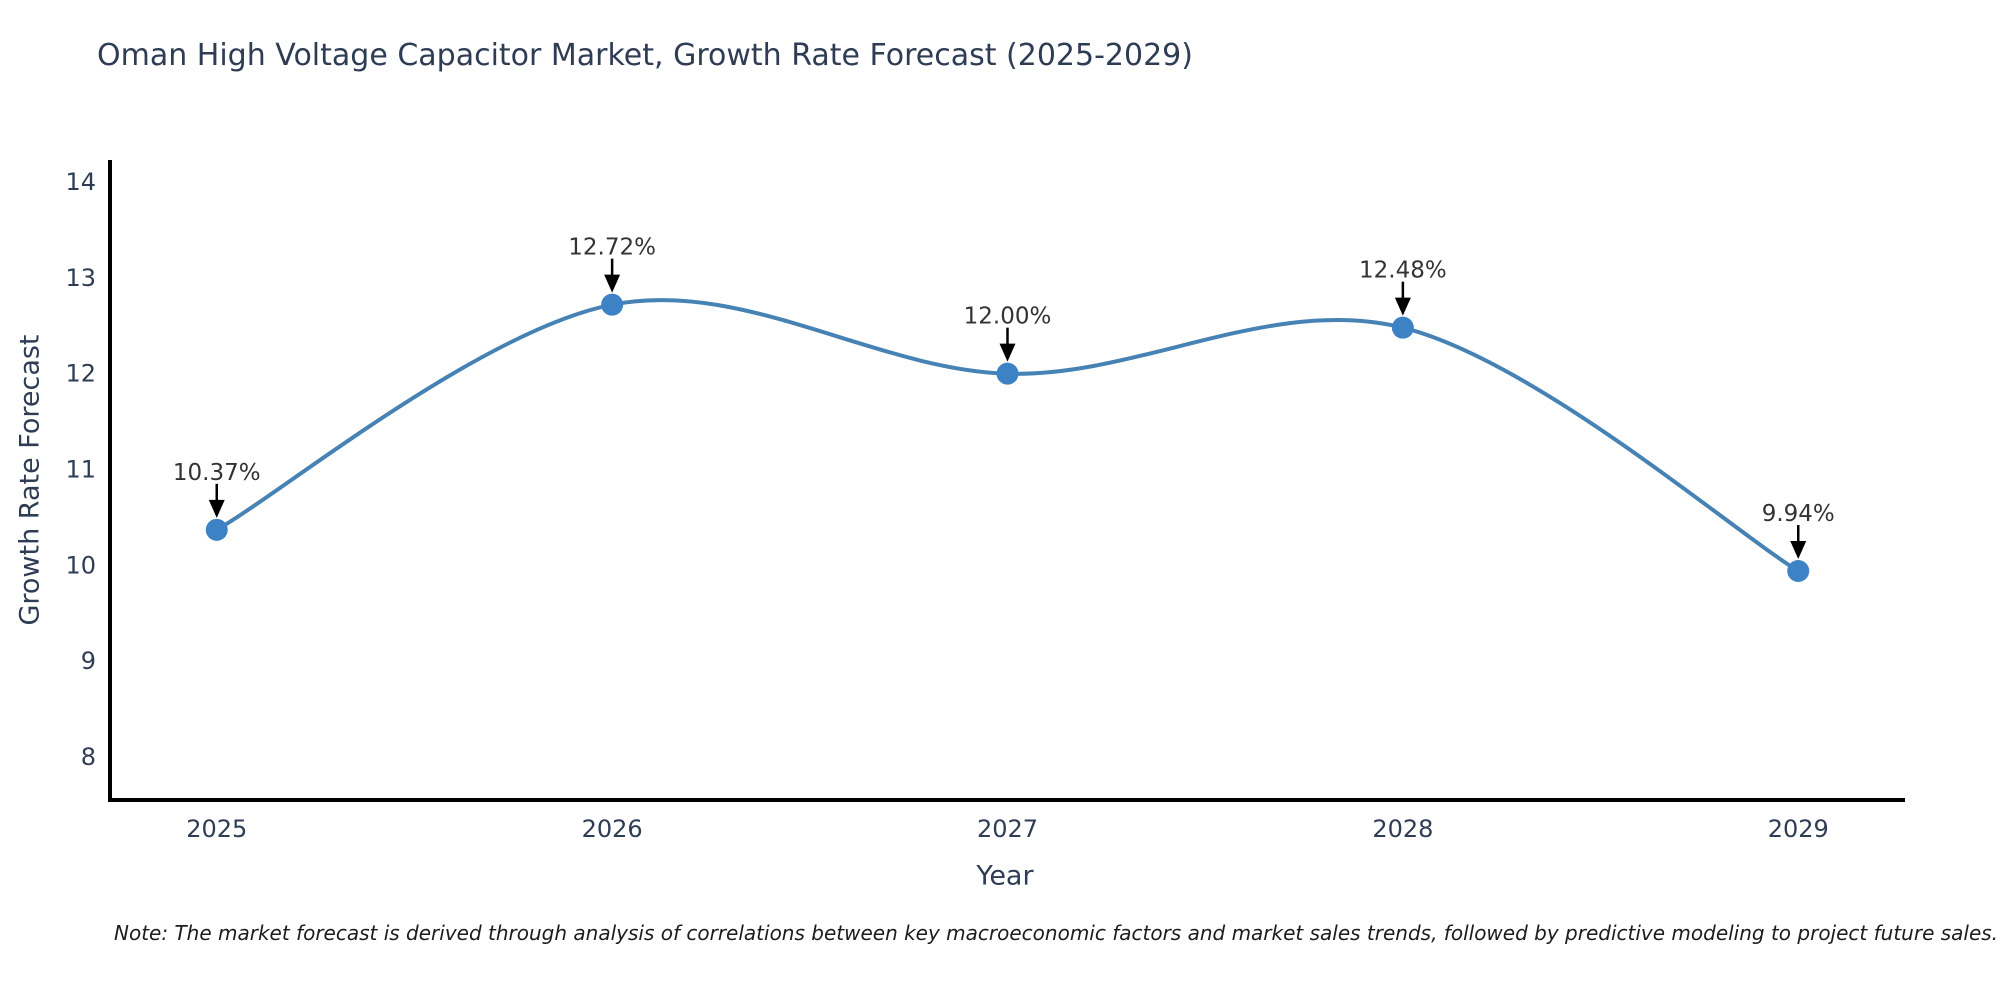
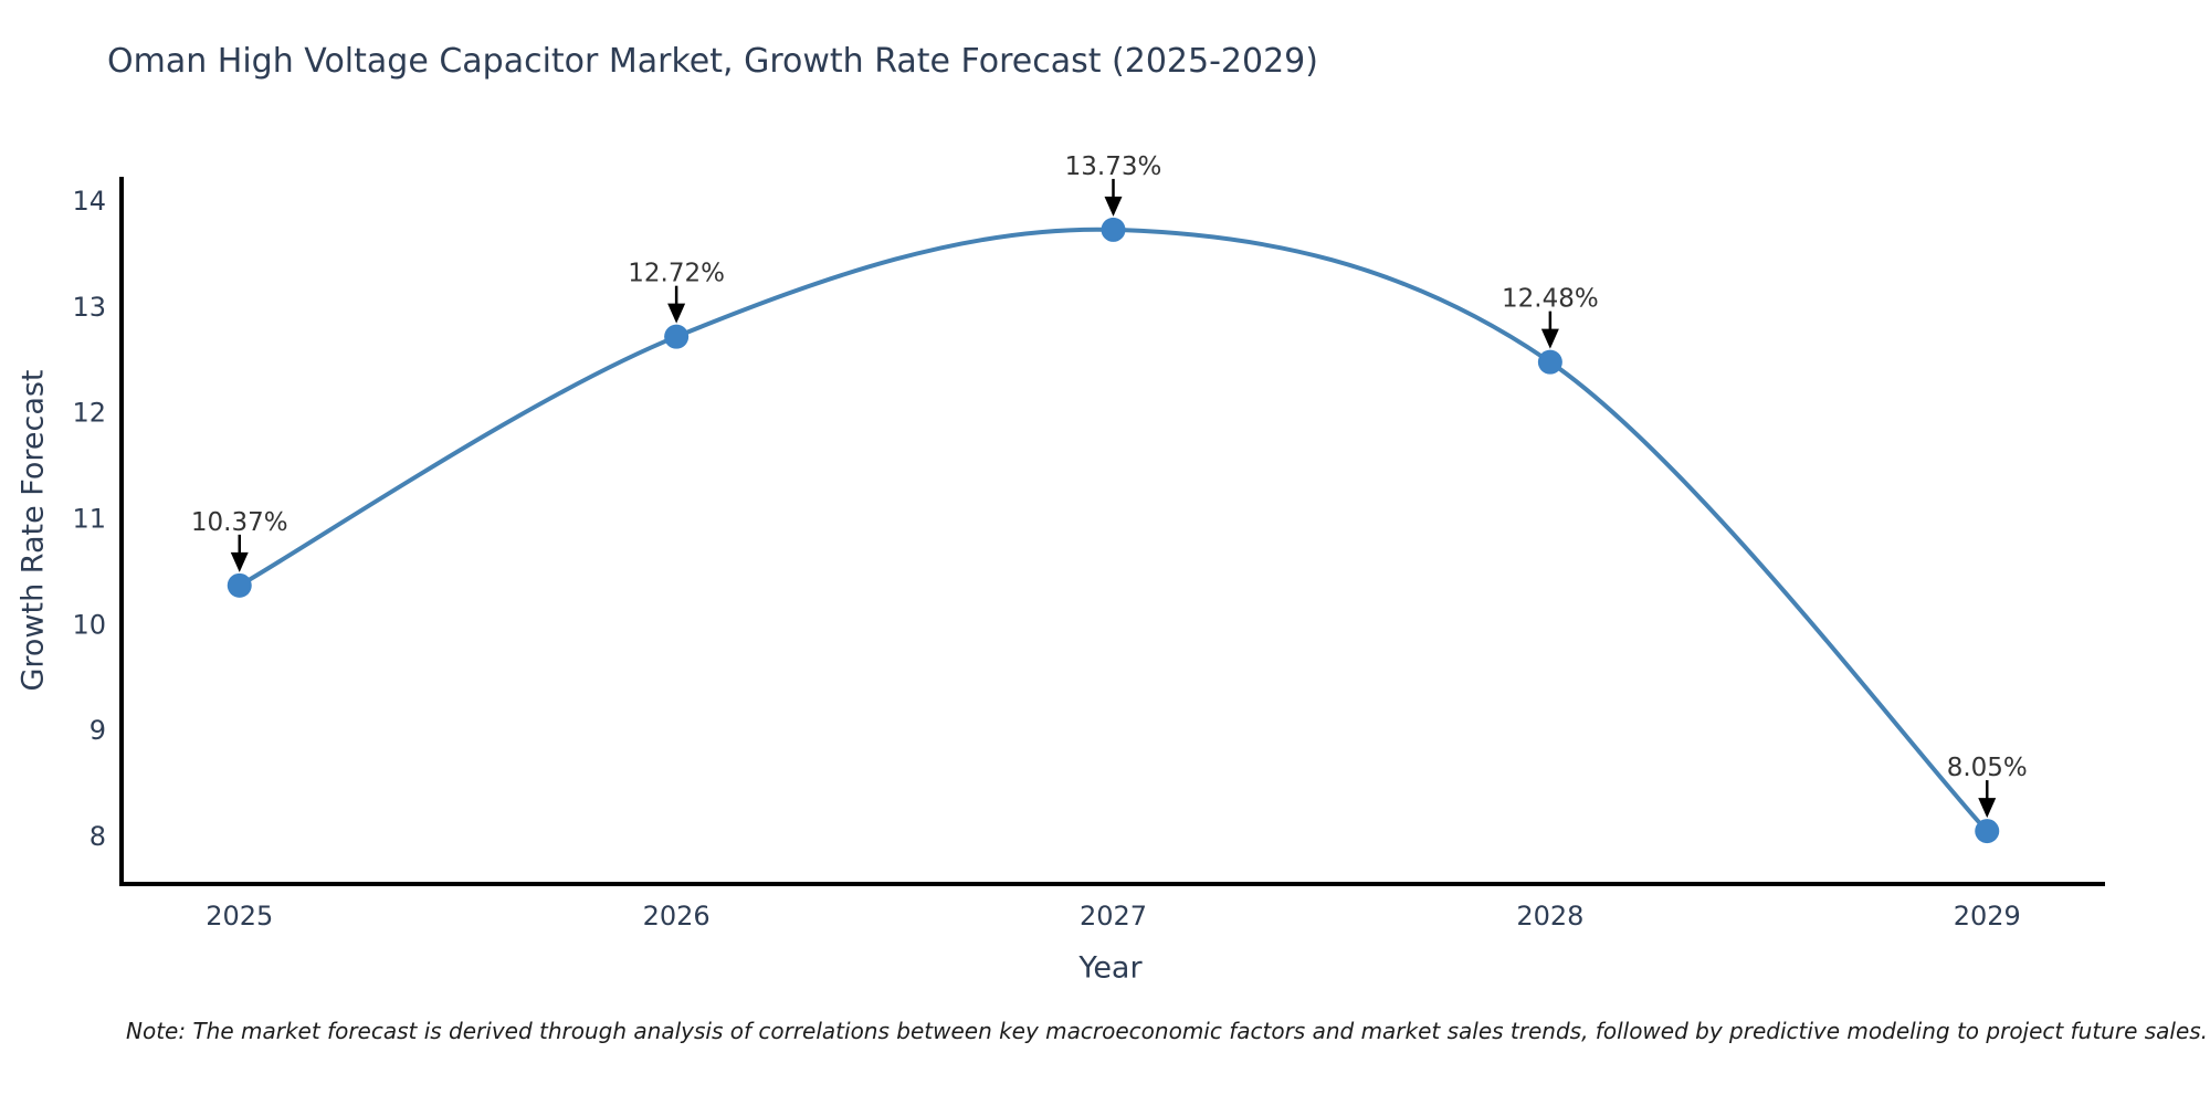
2027: 12.00% -> 13.73%
2029: 9.94% -> 8.05%
